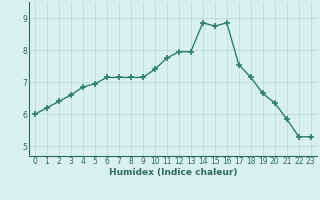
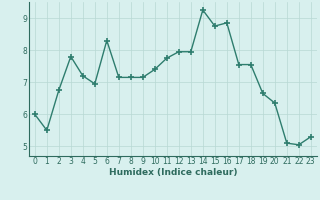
1: 6.20 -> 5.50
2: 6.40 -> 6.75
3: 6.60 -> 7.80
4: 6.85 -> 7.20
6: 7.15 -> 8.30
14: 8.85 -> 9.25
18: 7.15 -> 7.55
21: 5.85 -> 5.10
22: 5.30 -> 5.05
